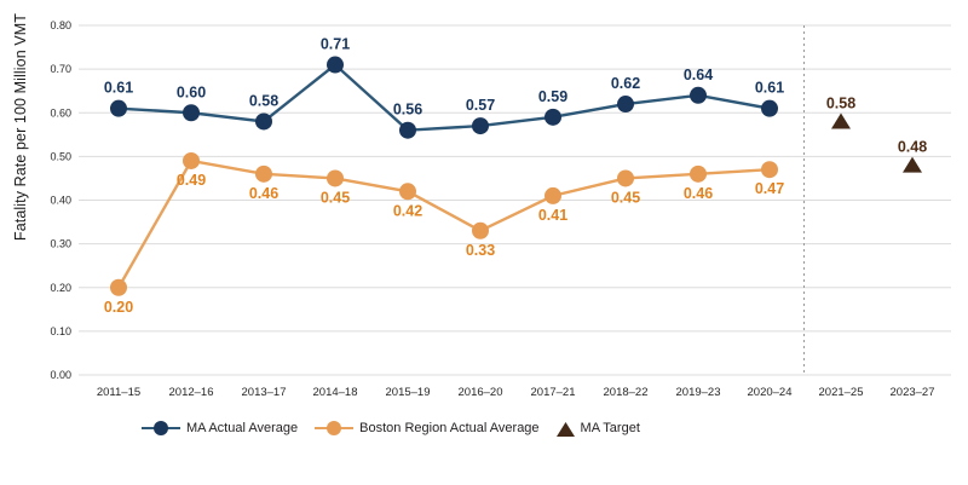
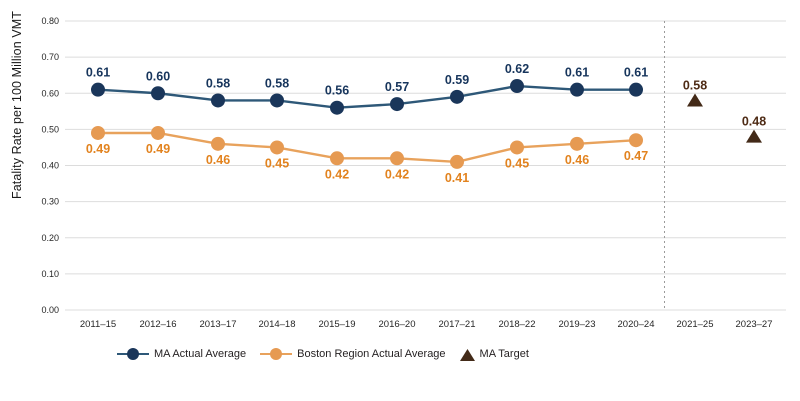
Boston Region Actual Average/2011–15: 0.20 -> 0.49
MA Actual Average/2014–18: 0.71 -> 0.58
Boston Region Actual Average/2016–20: 0.33 -> 0.42
MA Actual Average/2019–23: 0.64 -> 0.61
